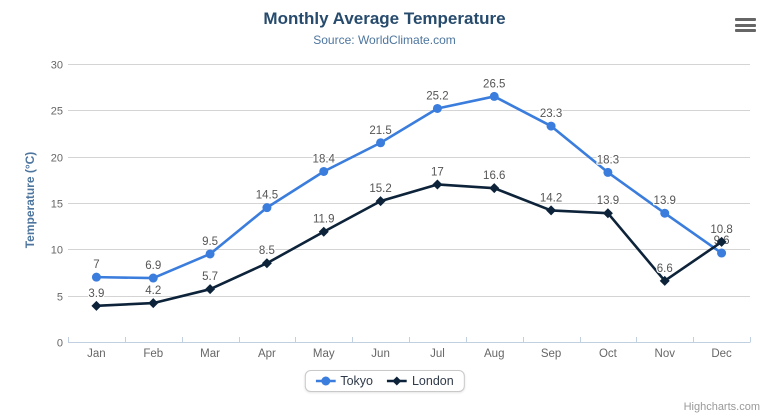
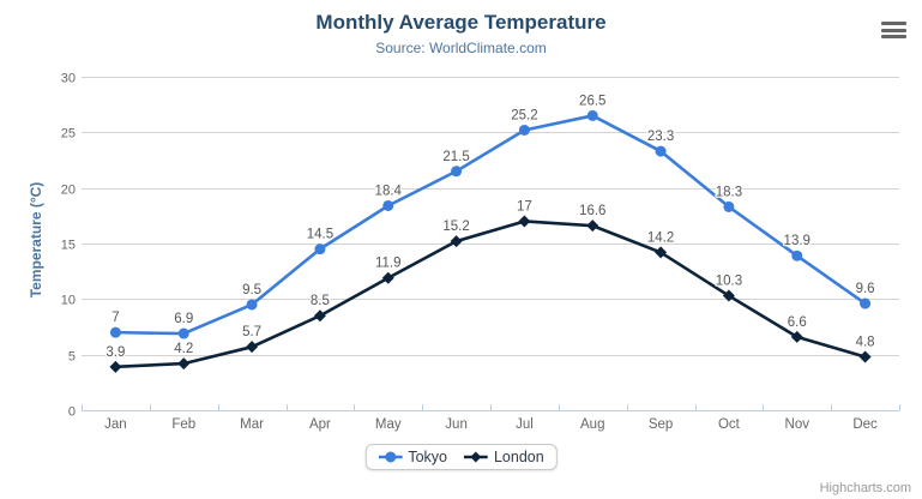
London/Oct: 13.9 -> 10.3
London/Dec: 10.8 -> 4.8
